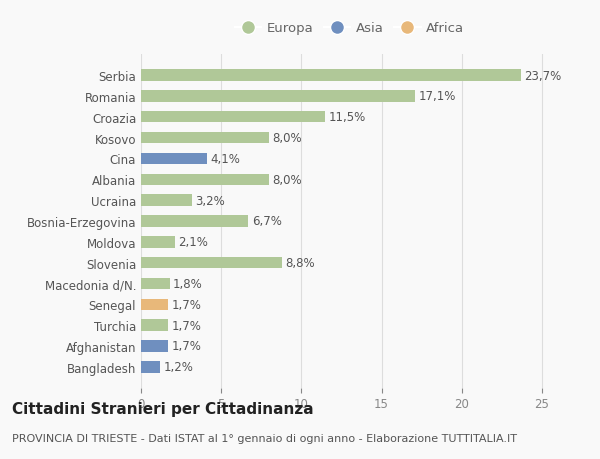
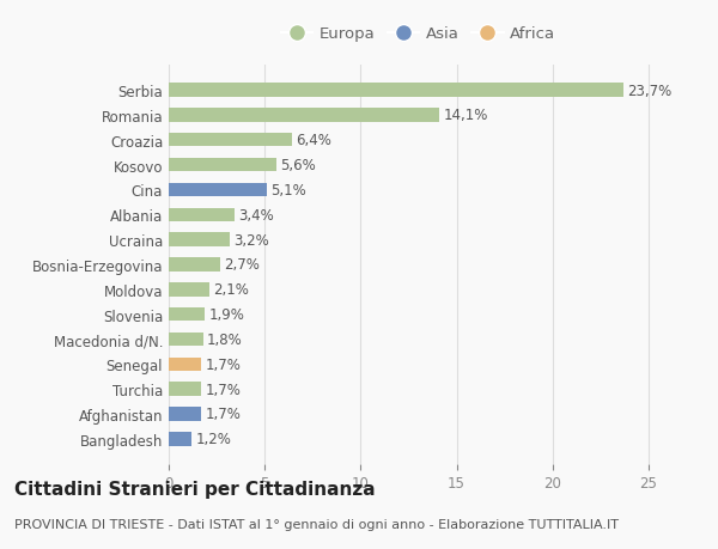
Romania: 17,1% -> 14,1%
Croazia: 11,5% -> 6,4%
Kosovo: 8,0% -> 5,6%
Cina: 4,1% -> 5,1%
Albania: 8,0% -> 3,4%
Bosnia-Erzegovina: 6,7% -> 2,7%
Slovenia: 8,8% -> 1,9%
